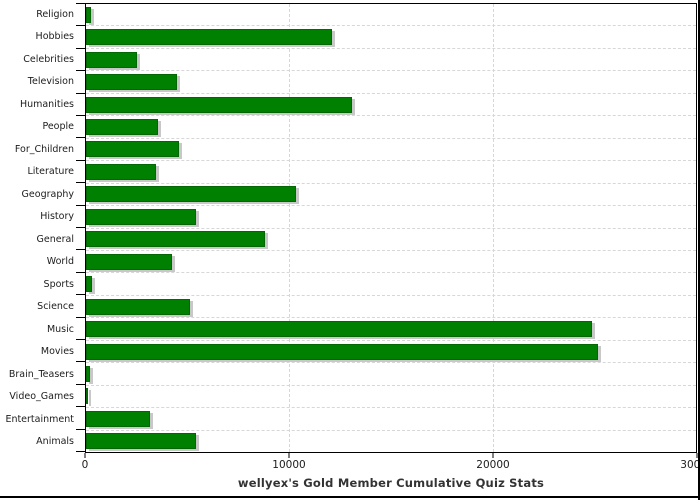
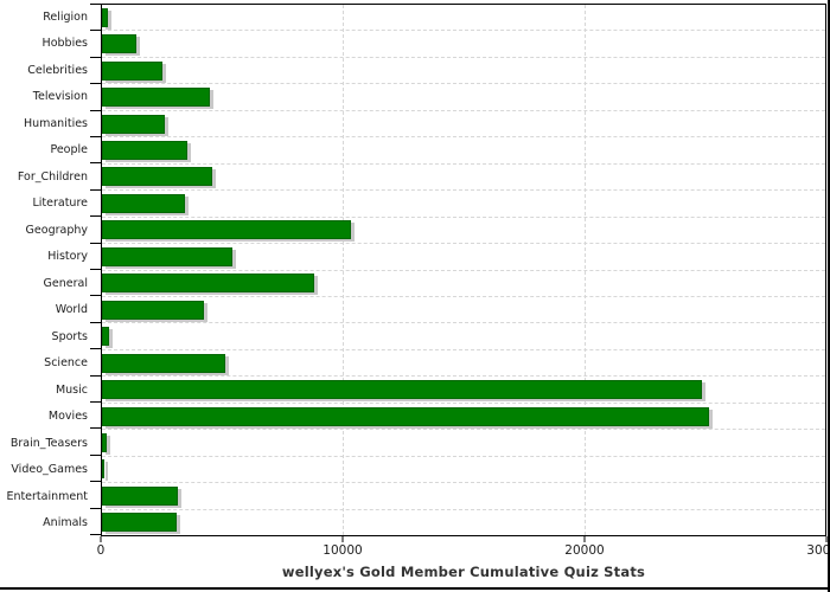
Hobbies: 12100 -> 1400
Humanities: 13100 -> 2600
Animals: 5400 -> 3100
